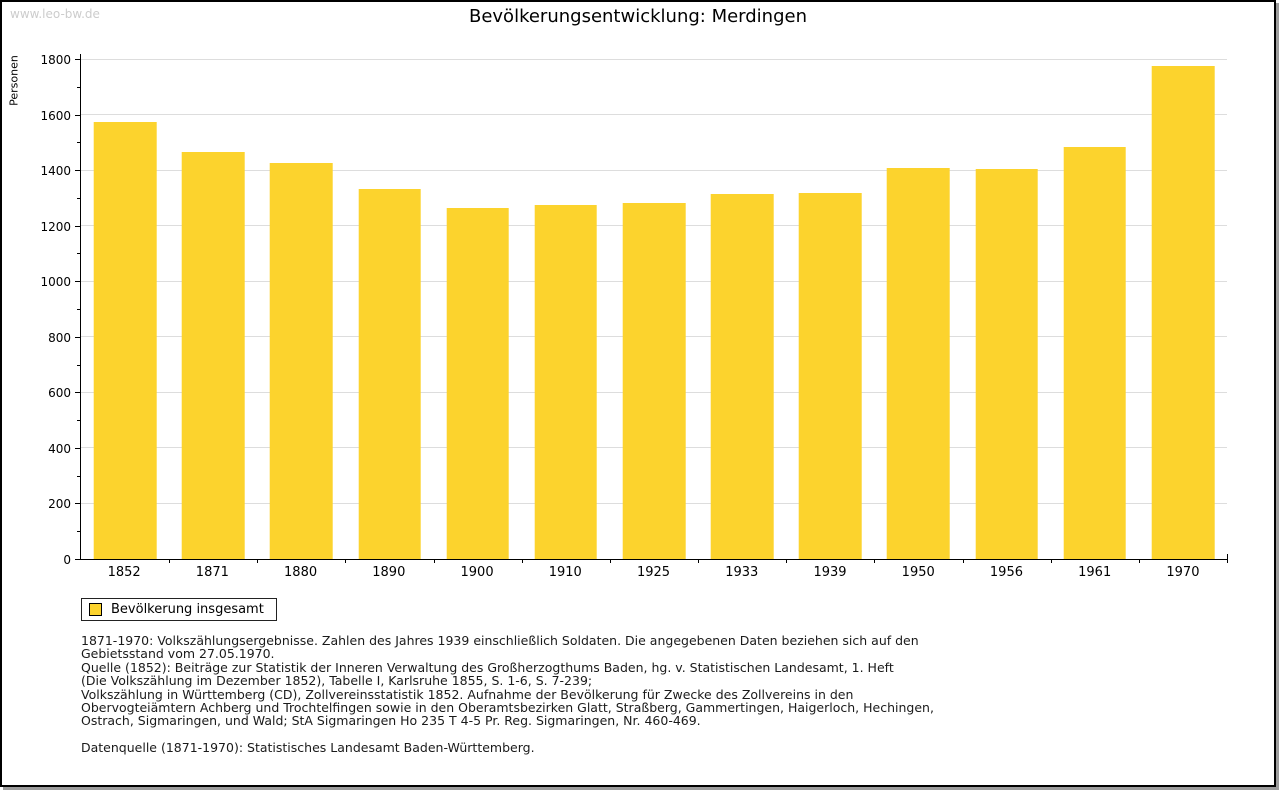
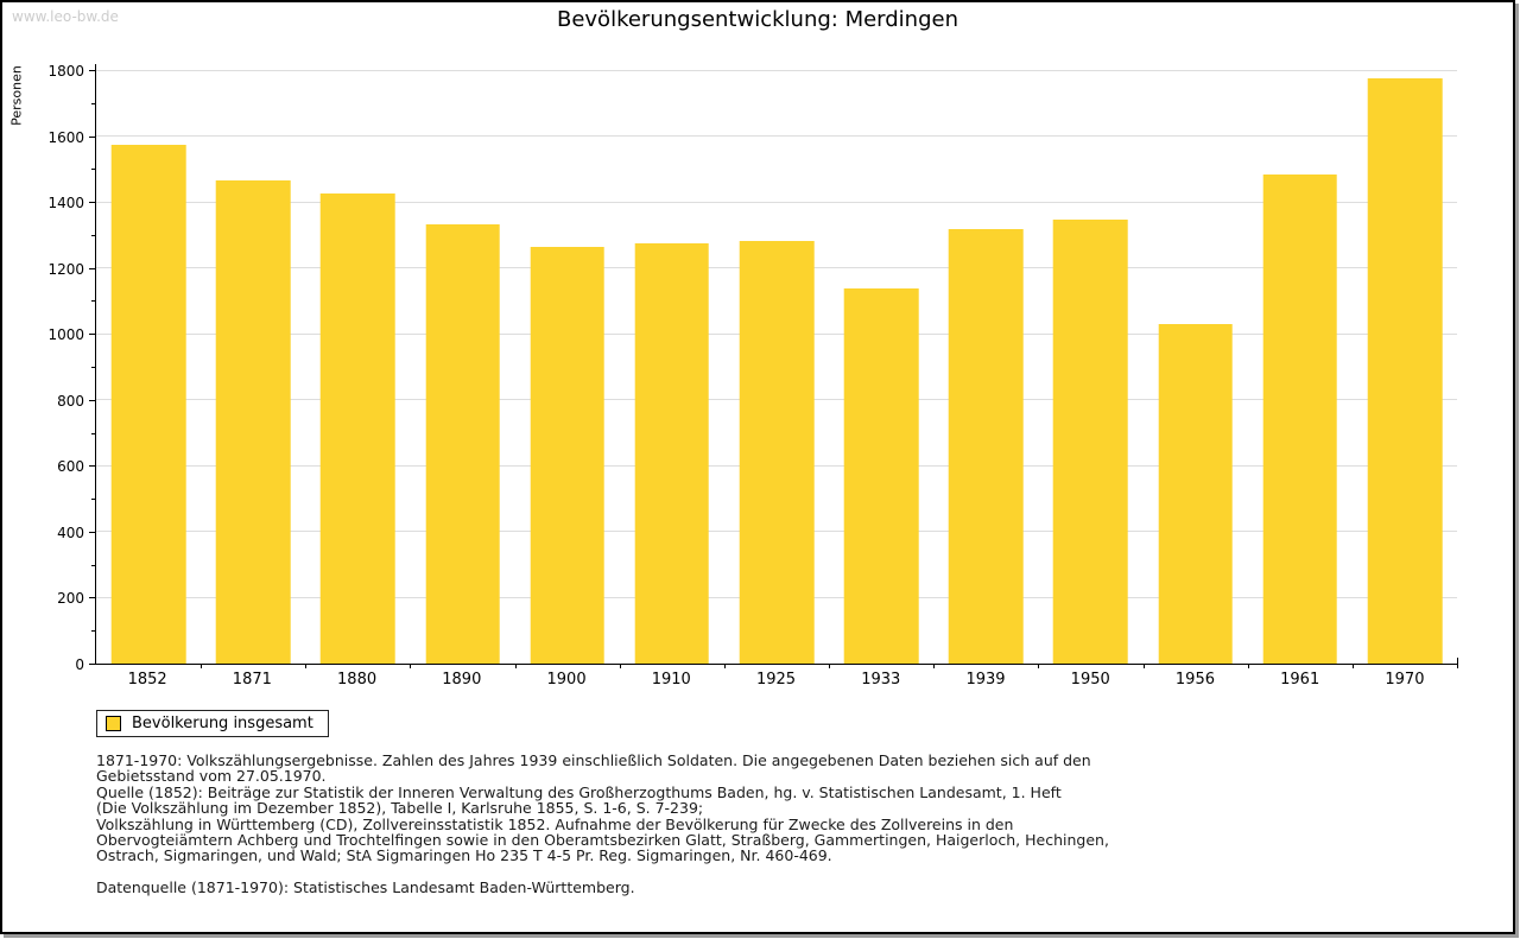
1933: 1320 -> 1140
1950: 1410 -> 1350
1956: 1410 -> 1030
